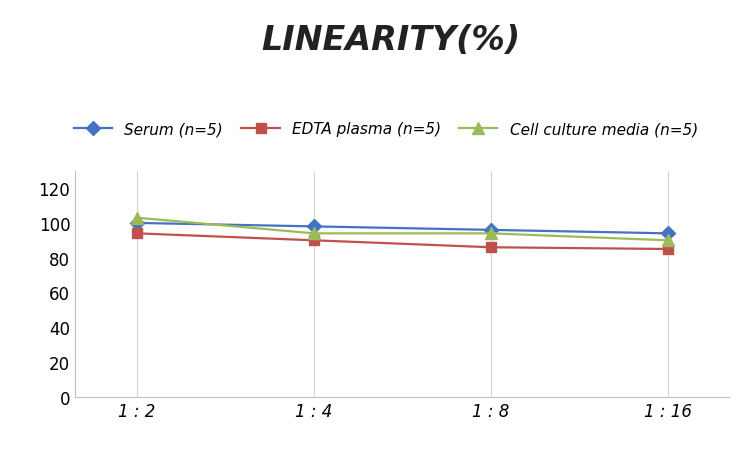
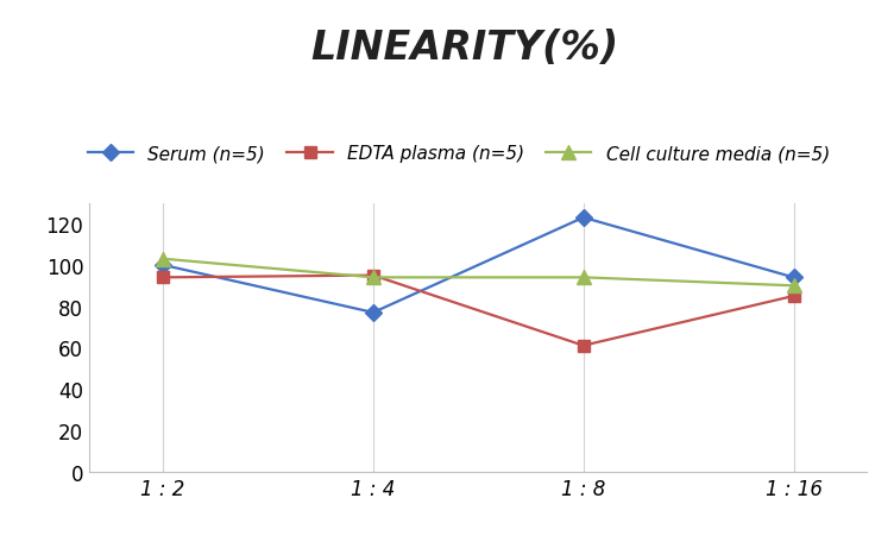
Serum (n=5)/1 : 4: 98 -> 77
EDTA plasma (n=5)/1 : 4: 90 -> 95
Serum (n=5)/1 : 8: 96 -> 123
EDTA plasma (n=5)/1 : 8: 86 -> 61
